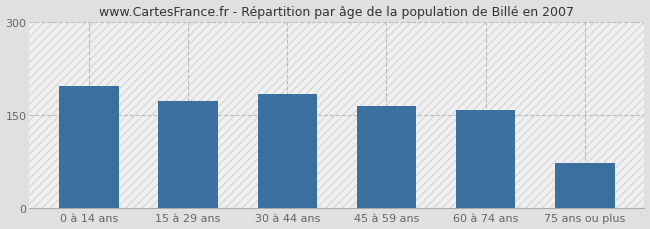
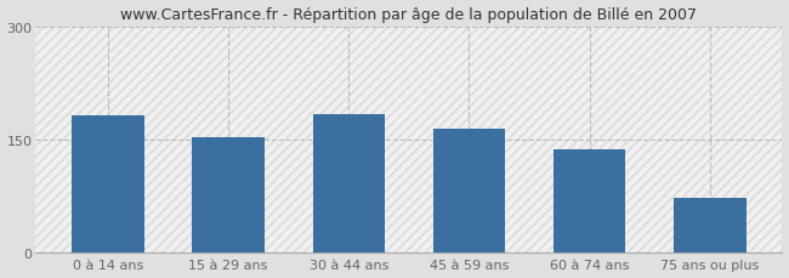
0 à 14 ans: 196 -> 182
15 à 29 ans: 172 -> 153
60 à 74 ans: 158 -> 137
